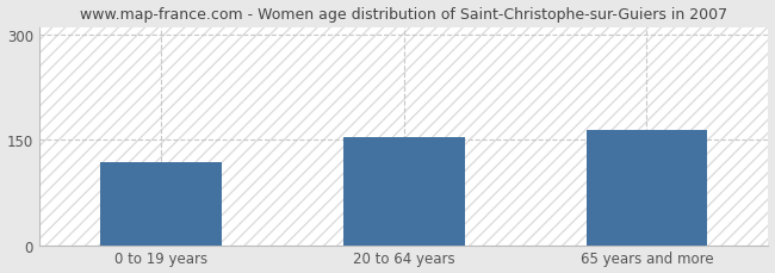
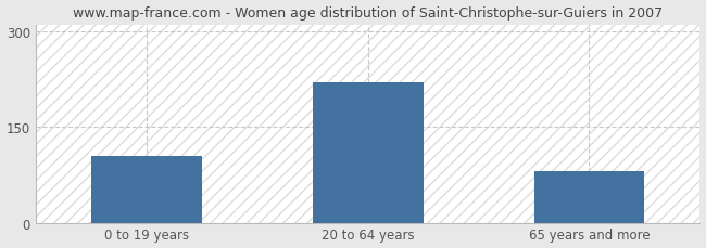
0 to 19 years: 118 -> 105
20 to 64 years: 154 -> 220
65 years and more: 164 -> 80
